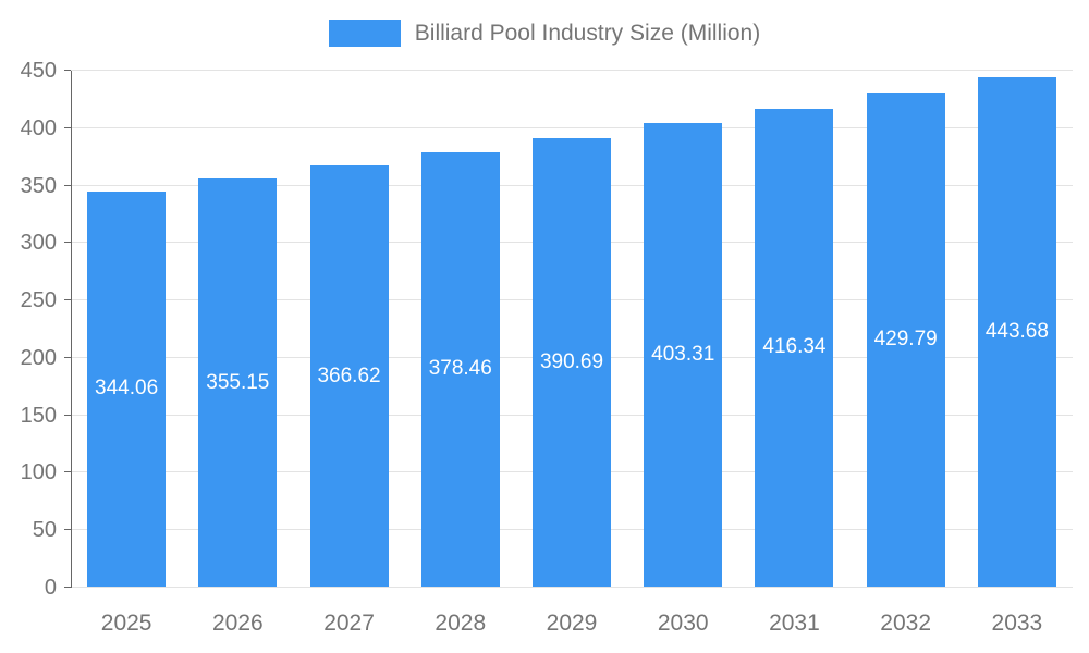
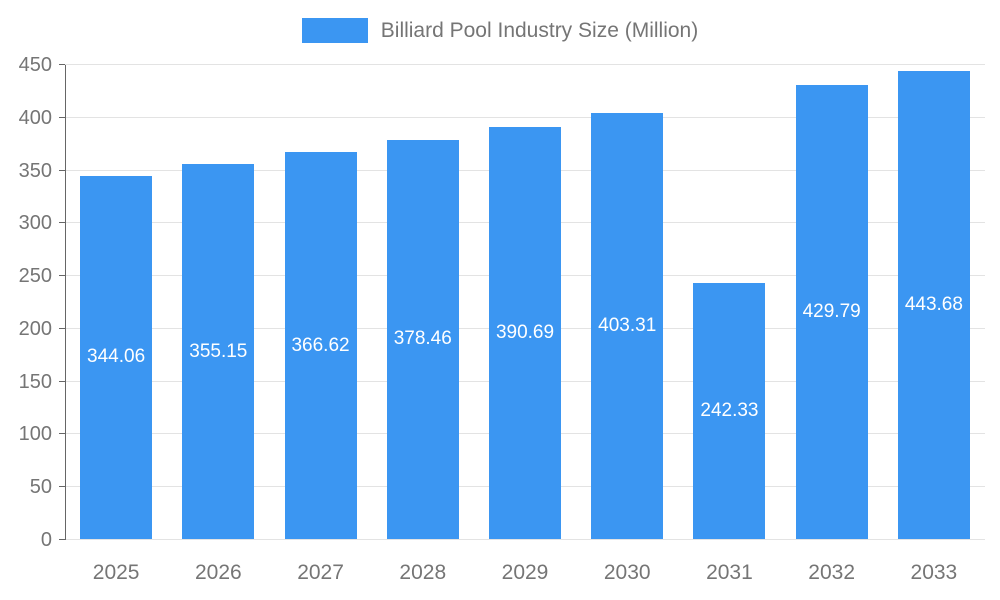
2031: 416.34 -> 242.33
